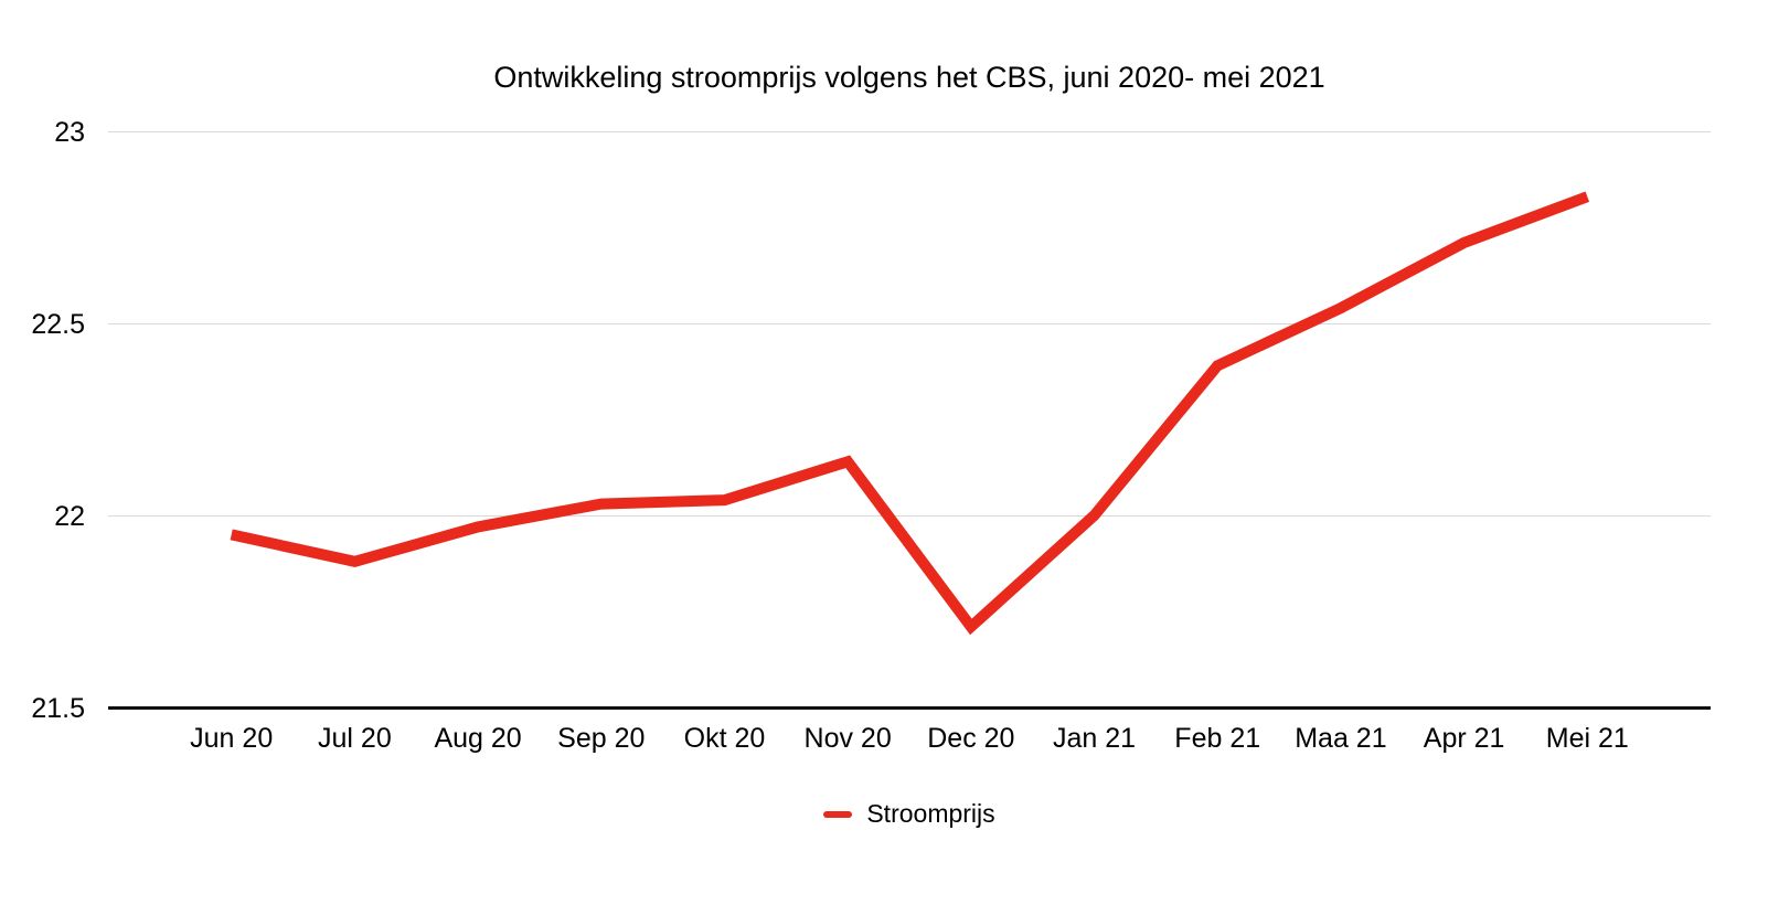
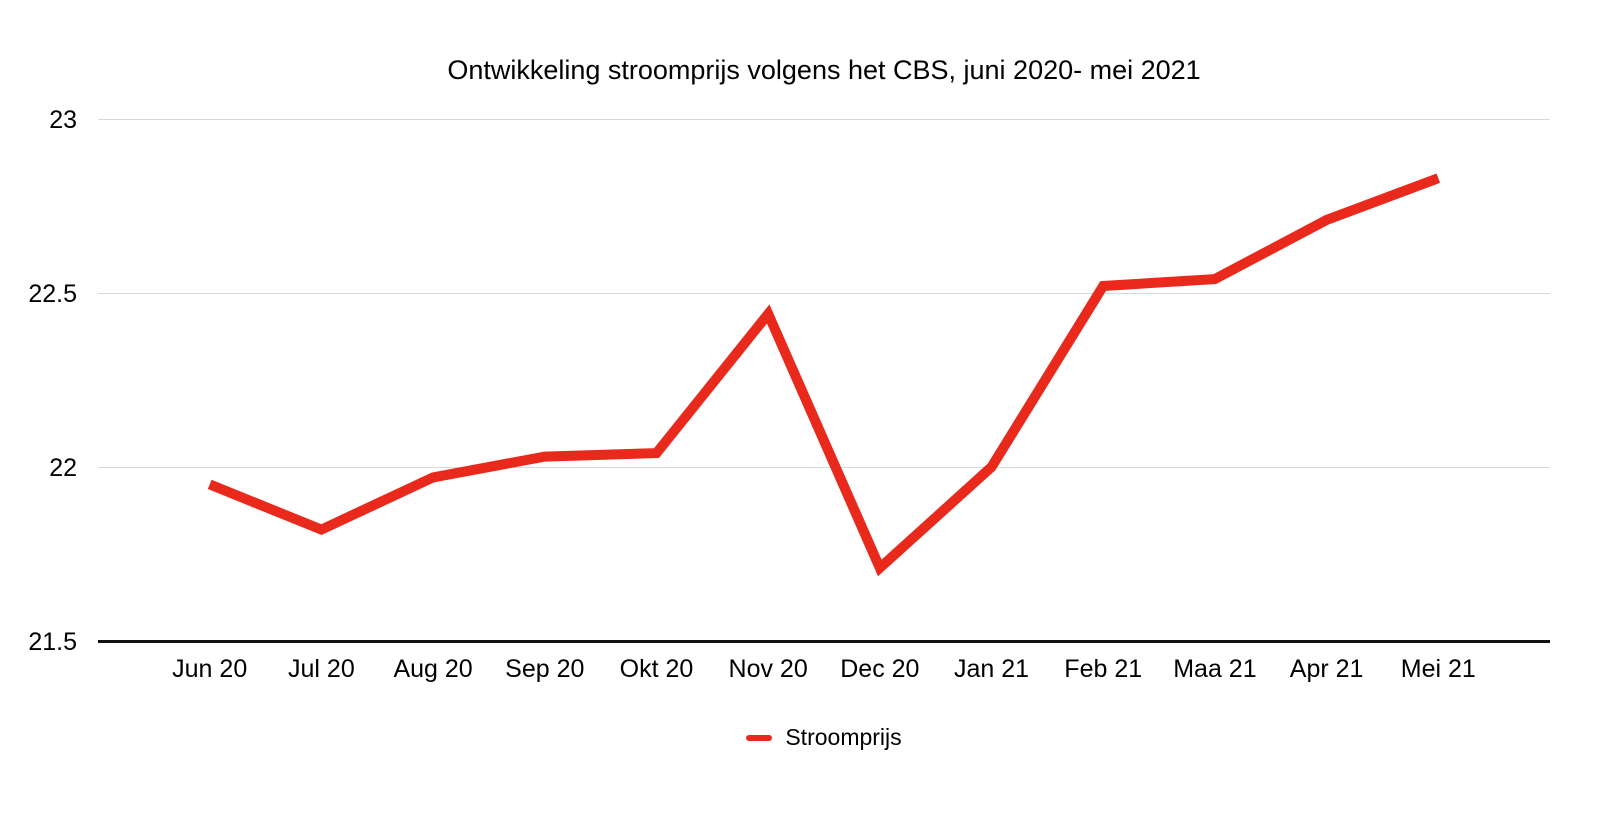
Jul 20: 21.88 -> 21.82
Nov 20: 22.14 -> 22.44
Feb 21: 22.39 -> 22.52
